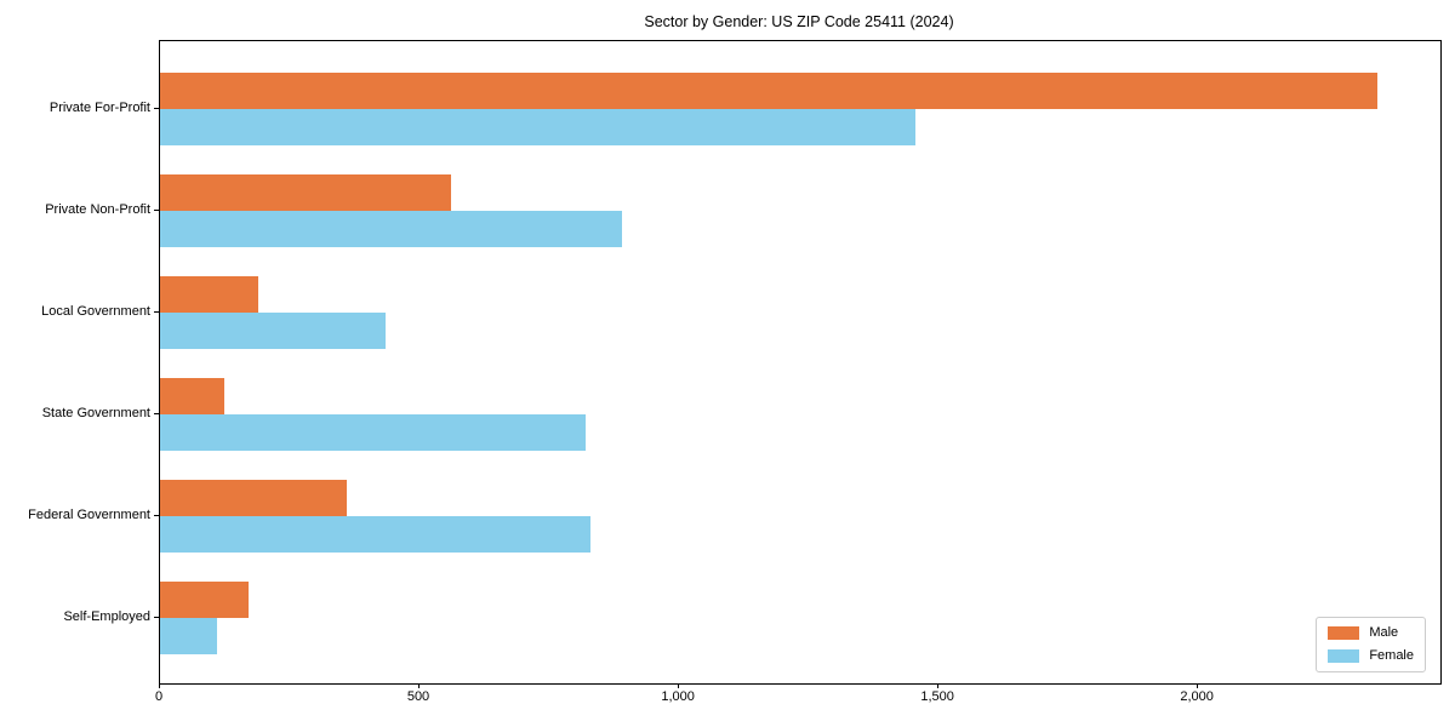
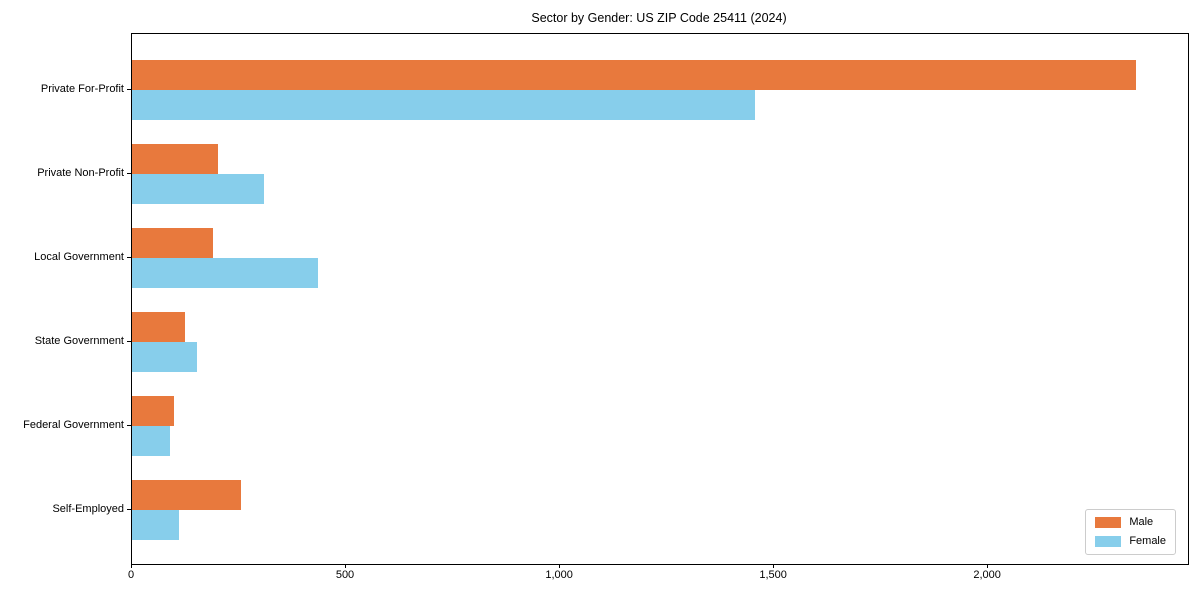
Male/Private Non-Profit: 560 -> 200
Female/Private Non-Profit: 890 -> 310
Female/State Government: 820 -> 150
Male/Federal Government: 360 -> 100
Female/Federal Government: 830 -> 90
Male/Self-Employed: 170 -> 260
